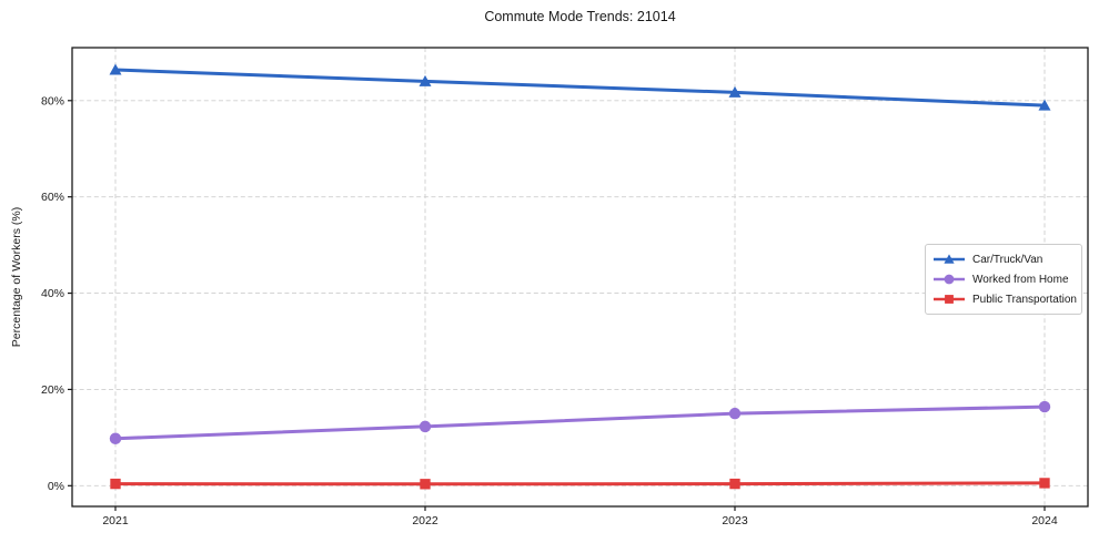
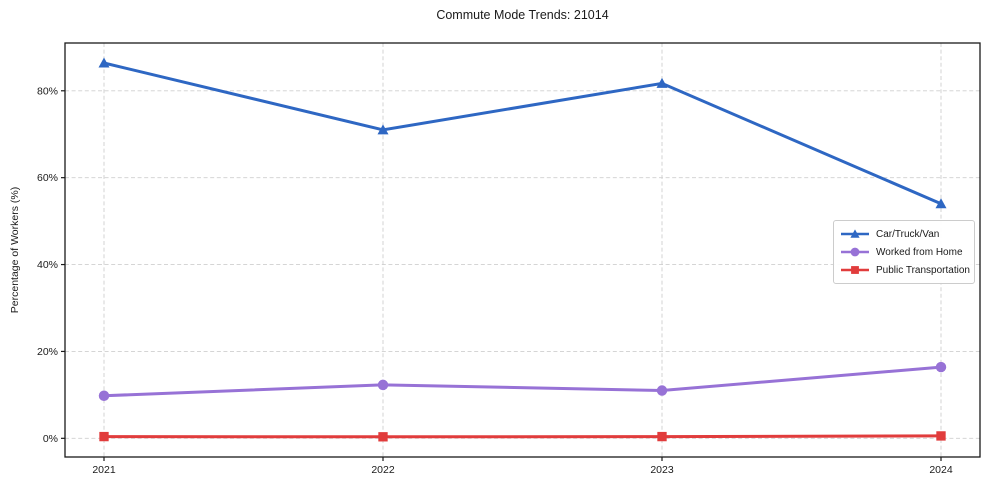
Car/Truck/Van/2022: 84% -> 71%
Worked from Home/2023: 15% -> 11%
Car/Truck/Van/2024: 79% -> 54%
